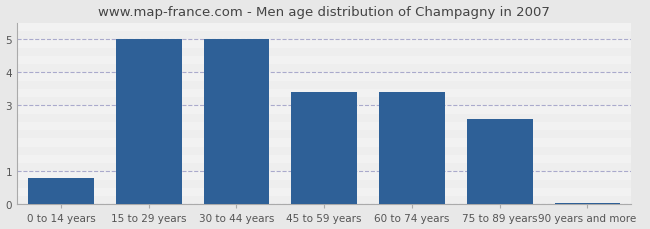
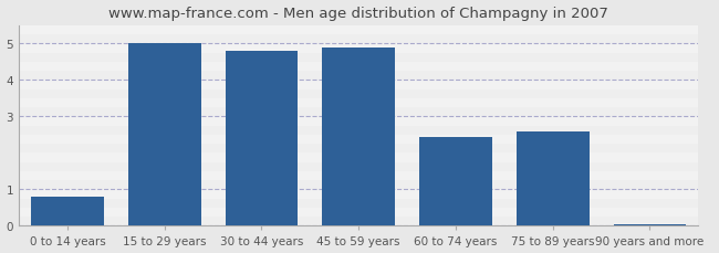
30 to 44 years: 5.00 -> 4.80
45 to 59 years: 3.40 -> 4.90
60 to 74 years: 3.40 -> 2.45
